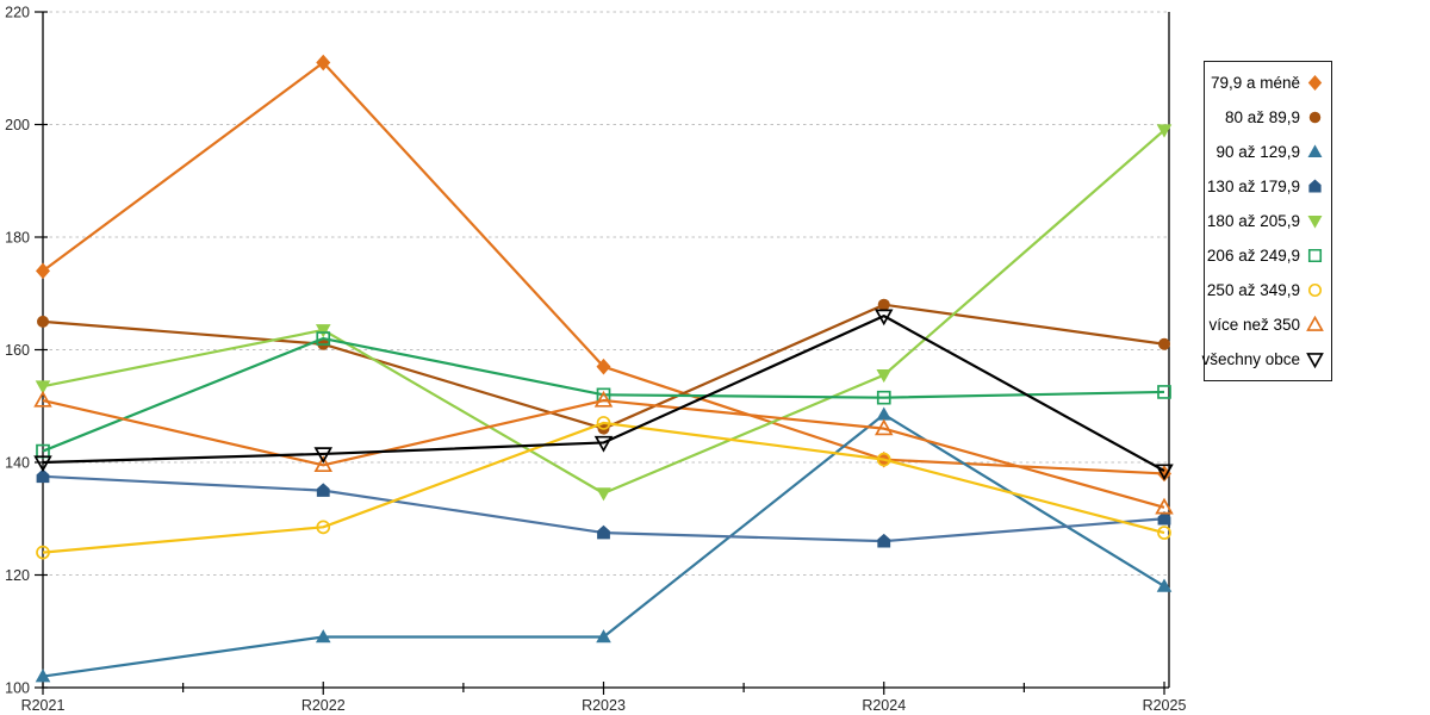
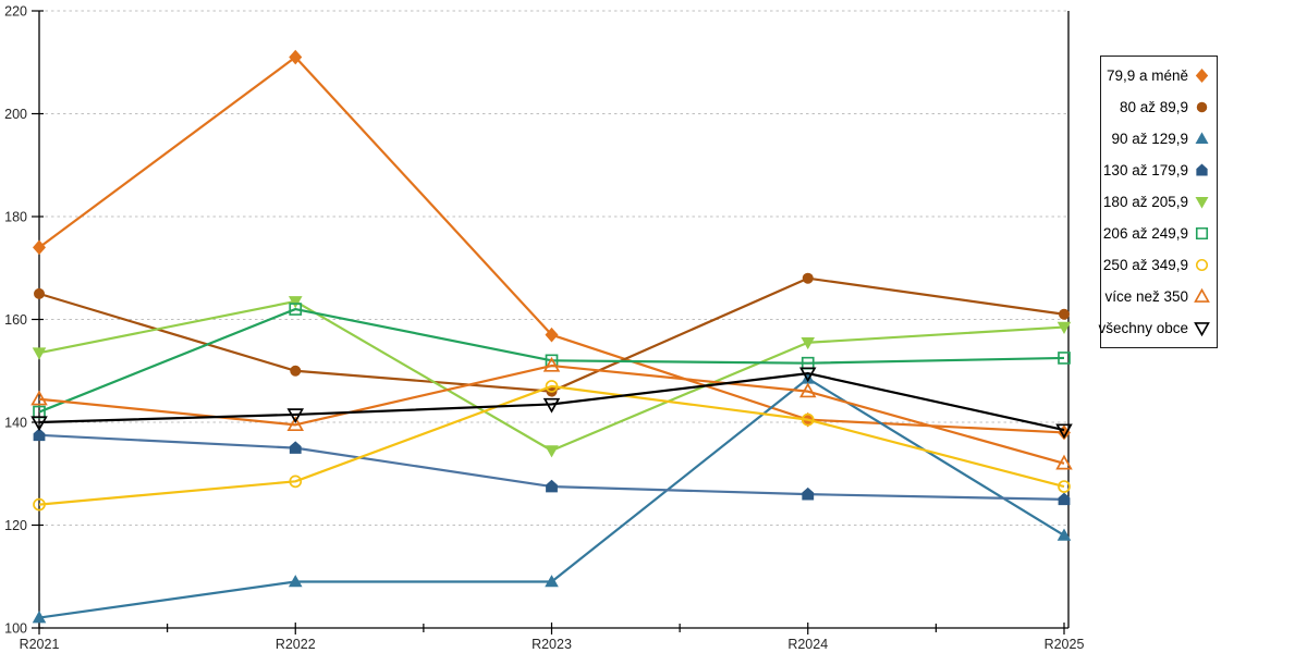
více než 350/R2021: 151 -> 144
80 až 89,9/R2022: 161 -> 150
všechny obce/R2024: 166 -> 150
130 až 179,9/R2025: 130 -> 125
180 až 205,9/R2025: 199 -> 158
